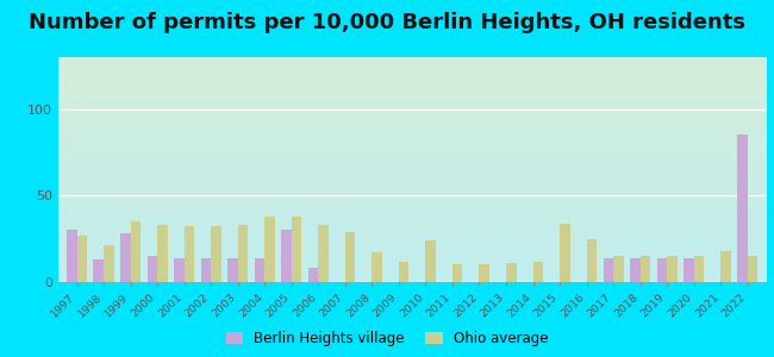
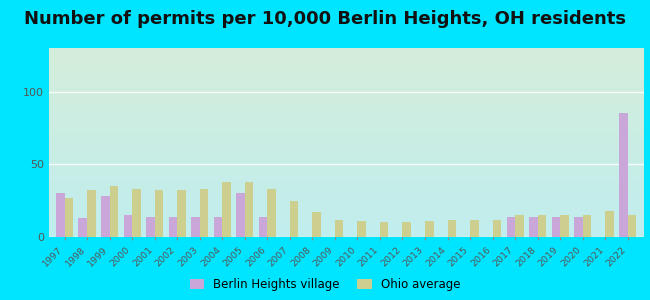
Ohio average/1998: 21 -> 32
Berlin Heights village/2006: 8 -> 14
Ohio average/2007: 29 -> 25
Ohio average/2010: 24 -> 11
Ohio average/2015: 34 -> 12
Ohio average/2016: 25 -> 12
